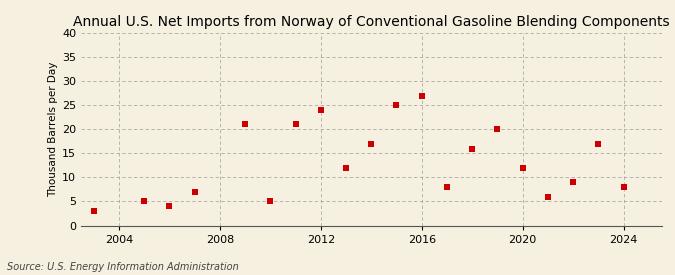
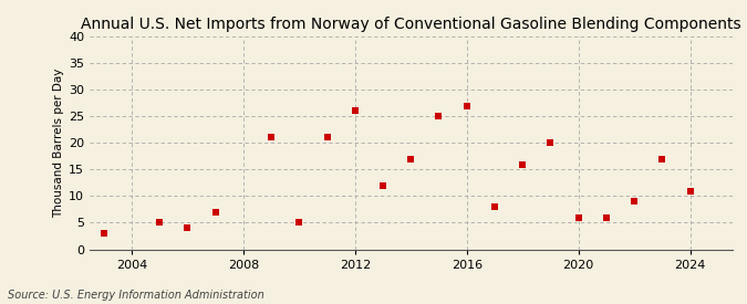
2012: 24 -> 26
2020: 12 -> 6
2024: 8 -> 11
